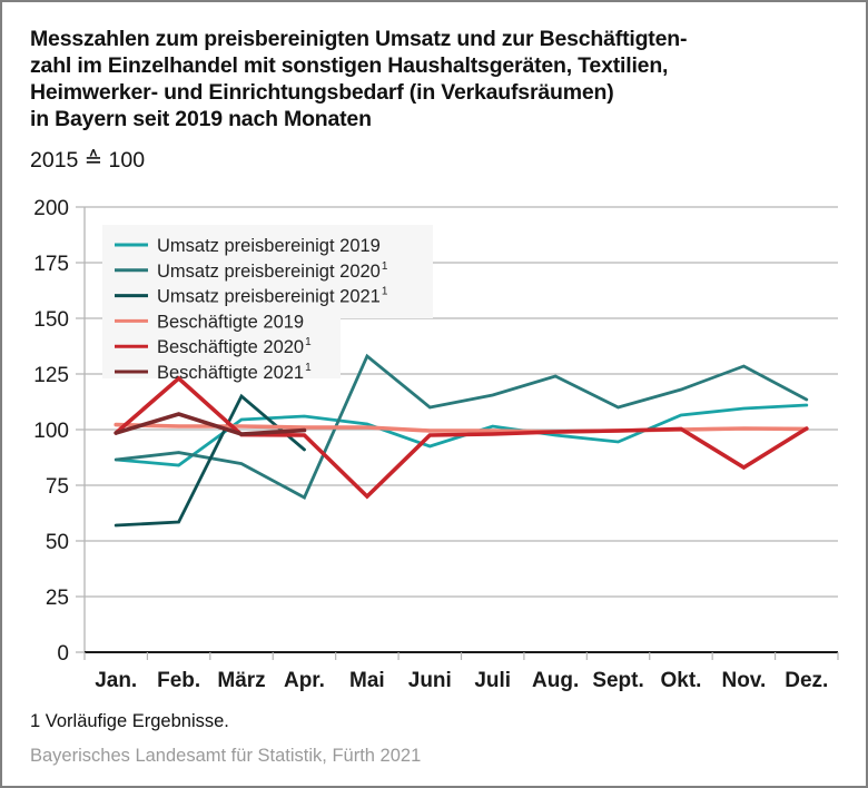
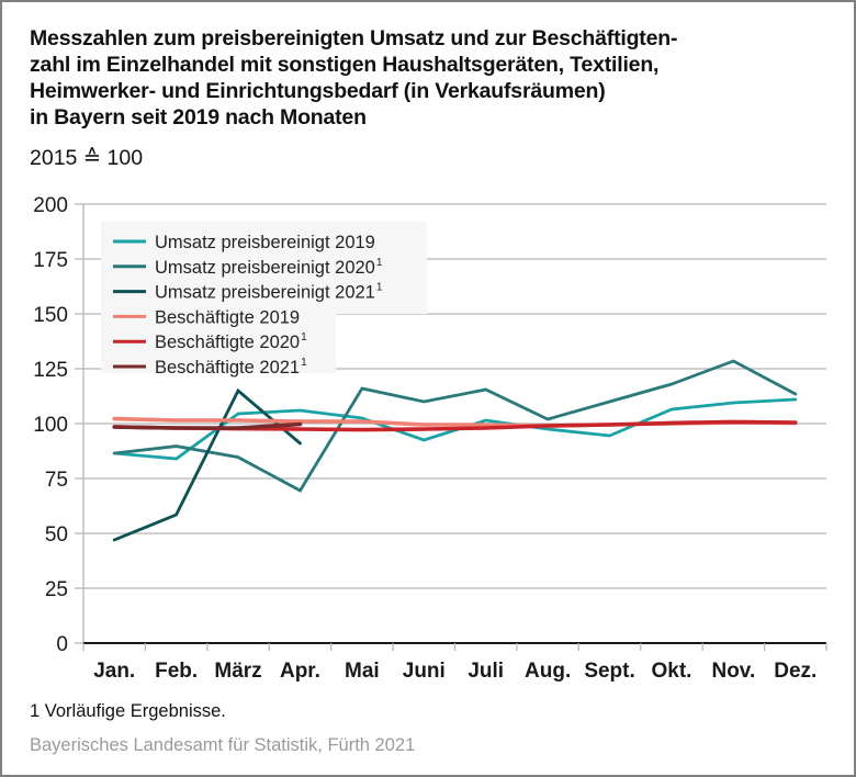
Umsatz preisbereinigt 2021/Jan.: 57 -> 47
Beschäftigte 2020/Feb.: 123 -> 98
Beschäftigte 2021/Feb.: 107 -> 98
Umsatz preisbereinigt 2020/Mai: 133 -> 116
Beschäftigte 2020/Mai: 70 -> 97
Umsatz preisbereinigt 2020/Aug.: 124 -> 102
Beschäftigte 2020/Nov.: 83 -> 101
